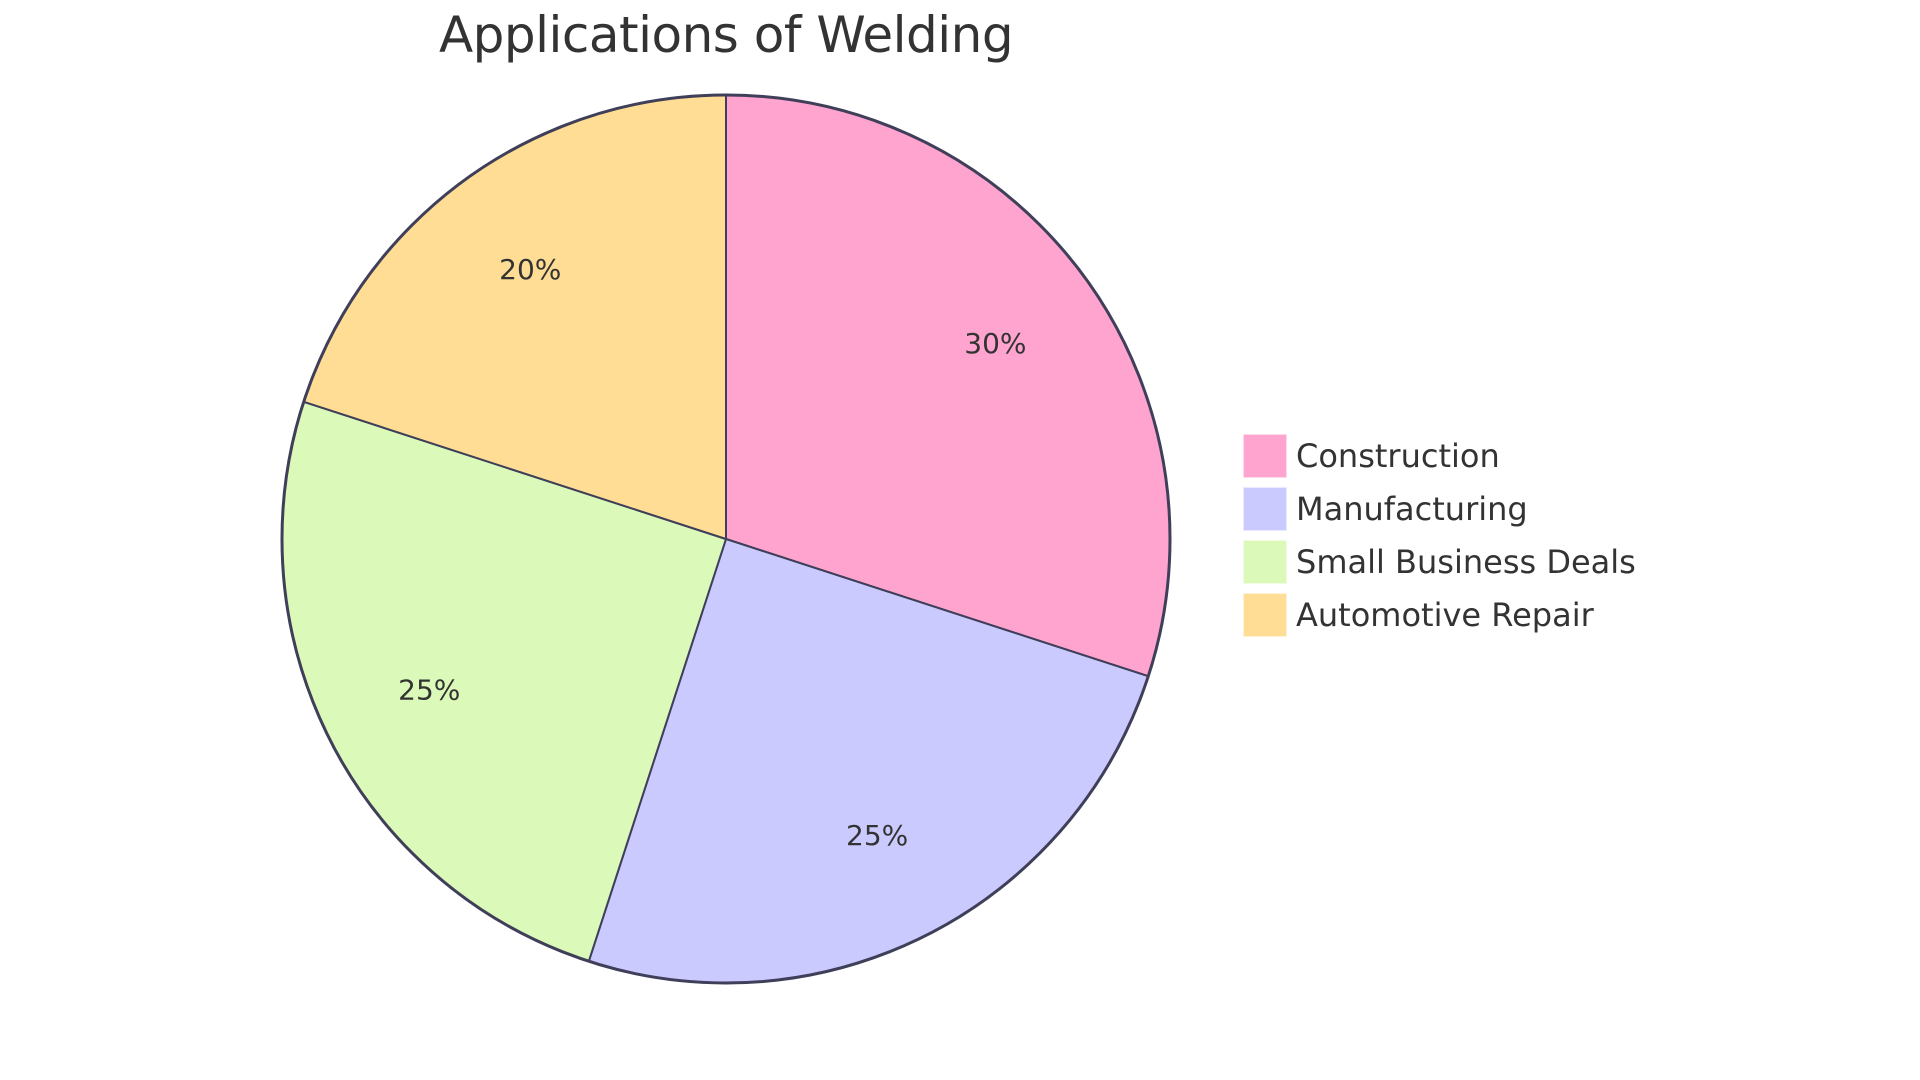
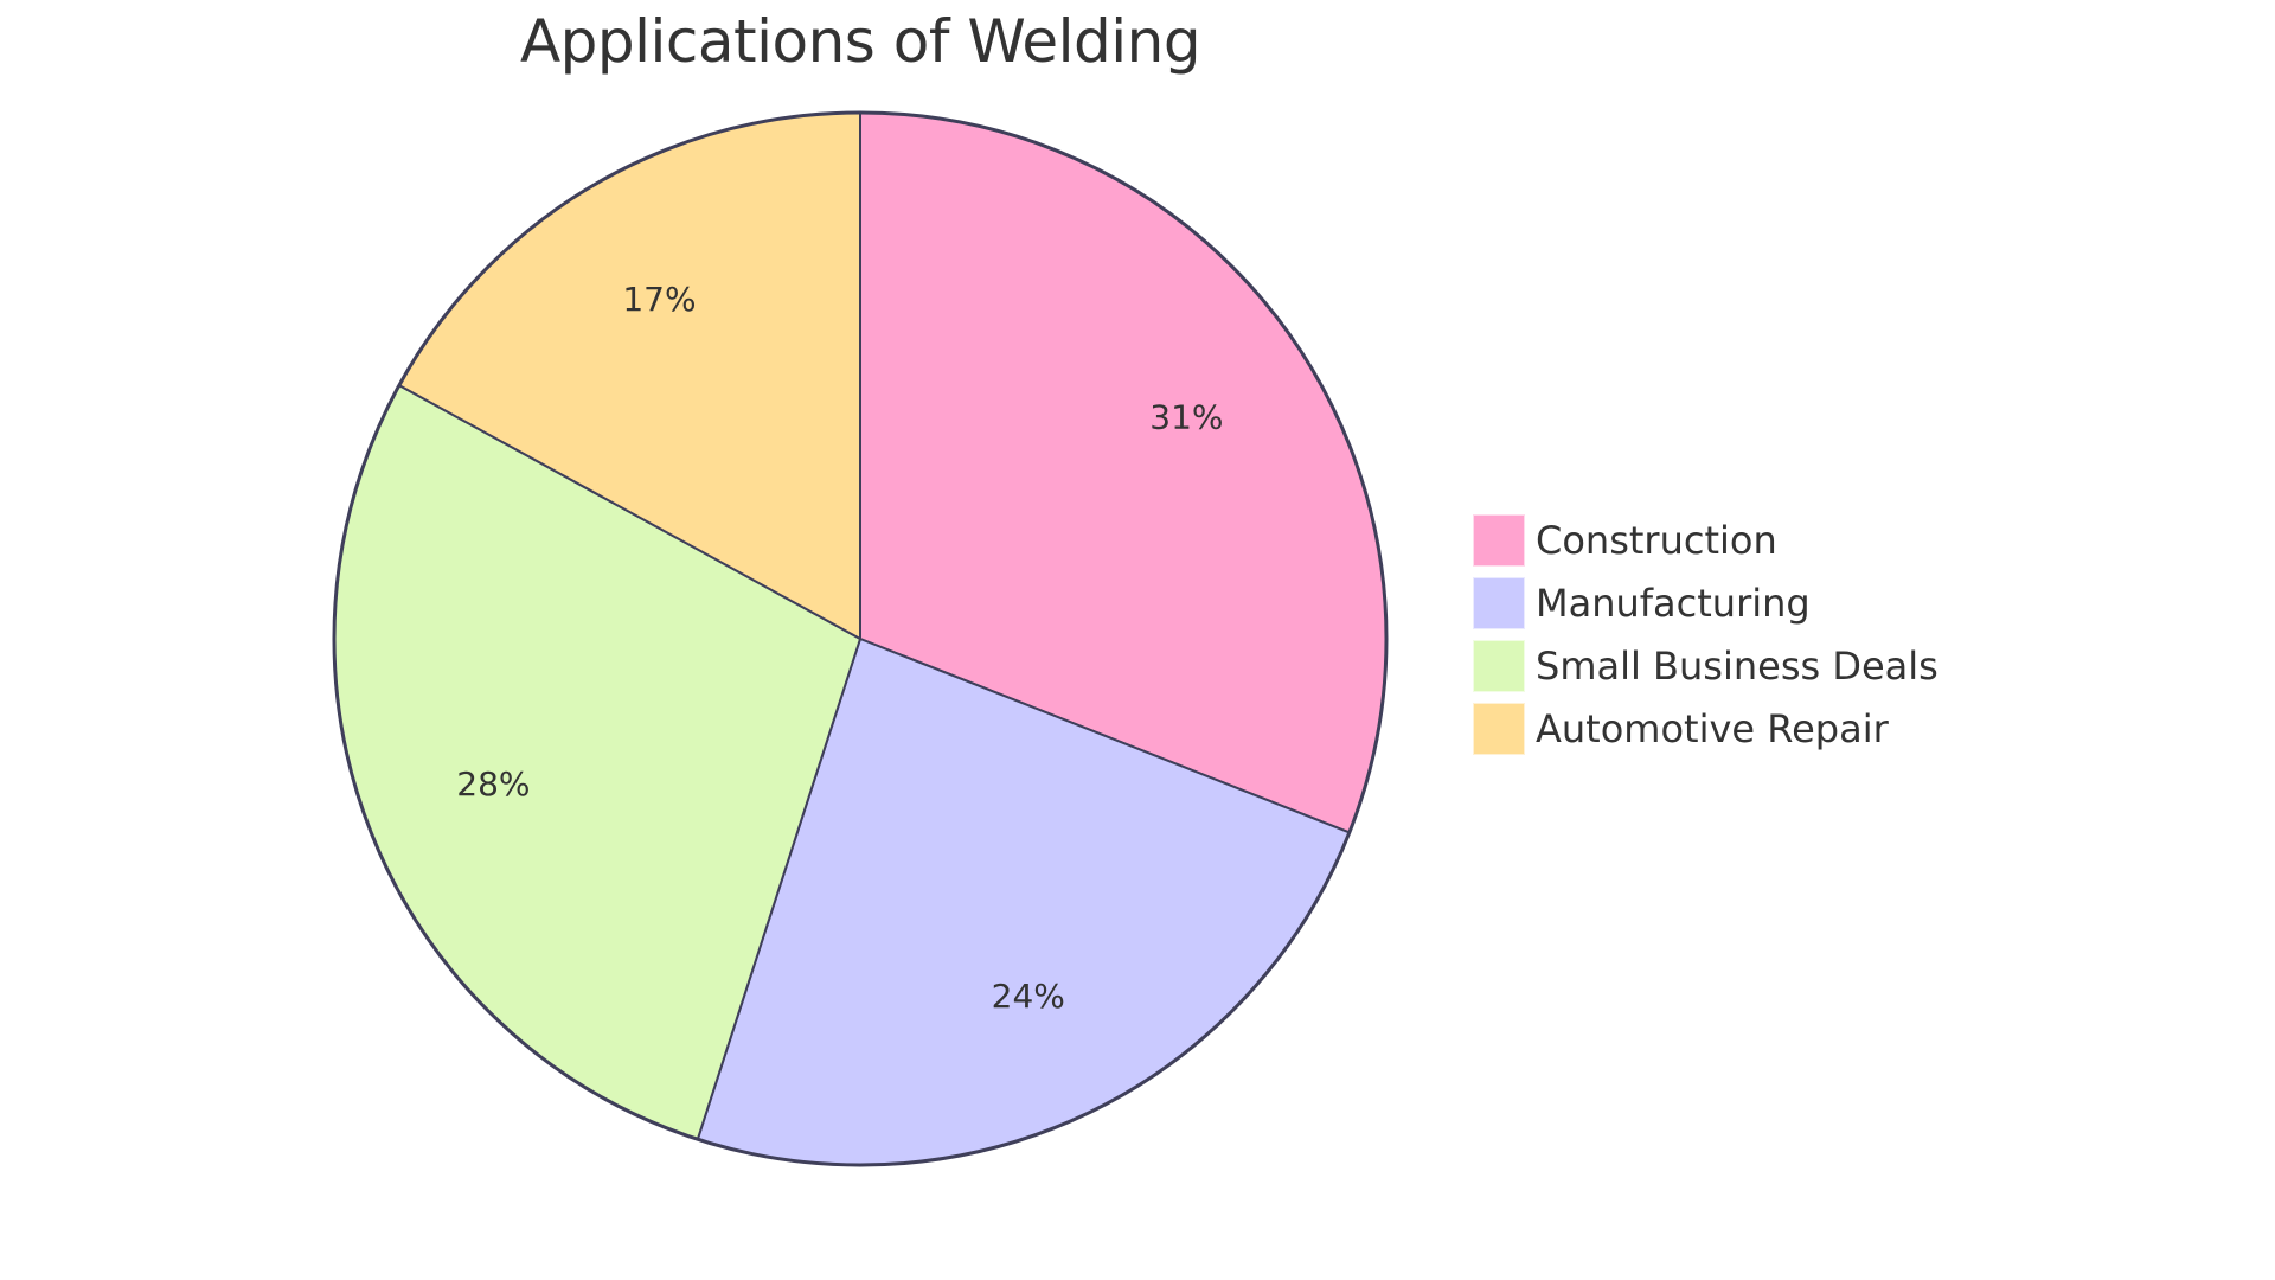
Construction: 30% -> 31%
Manufacturing: 25% -> 24%
Small Business Deals: 25% -> 28%
Automotive Repair: 20% -> 17%
